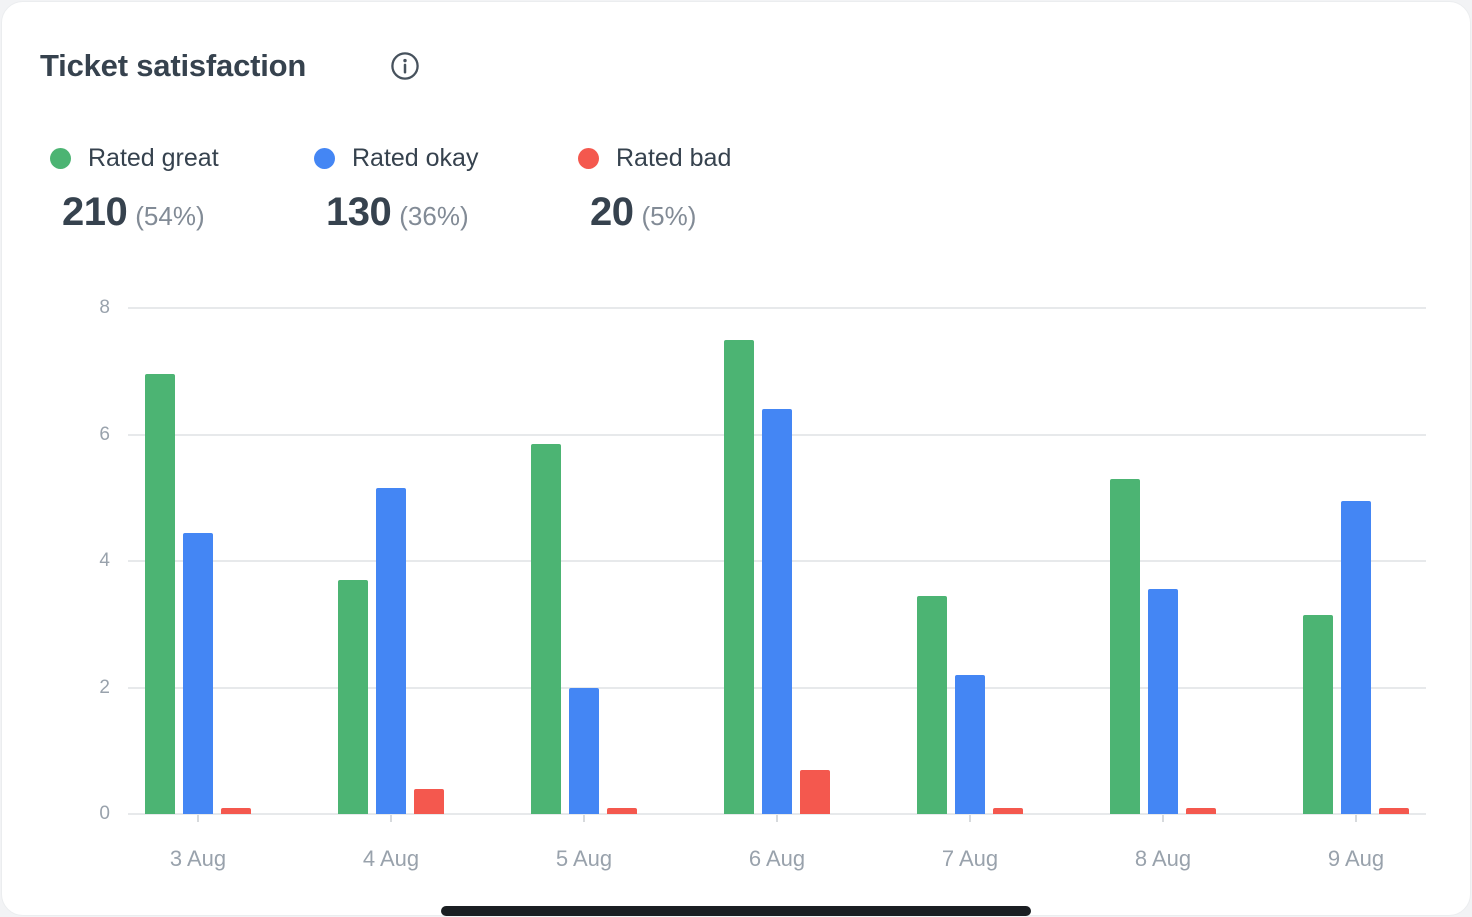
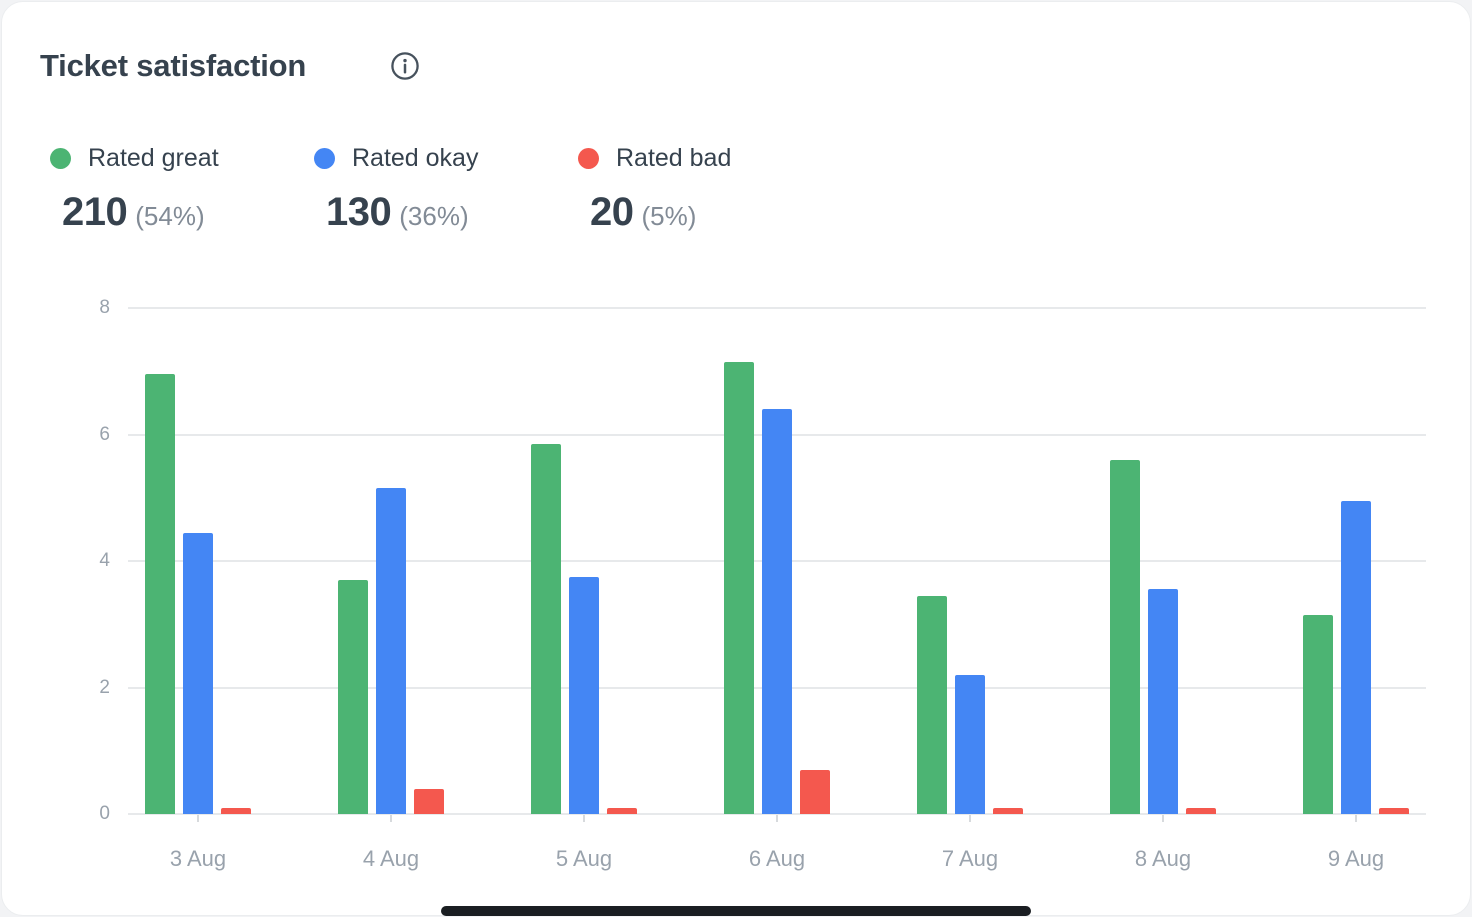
Rated okay/5 Aug: 2.0 -> 3.8
Rated great/6 Aug: 7.5 -> 7.2
Rated great/8 Aug: 5.3 -> 5.6
